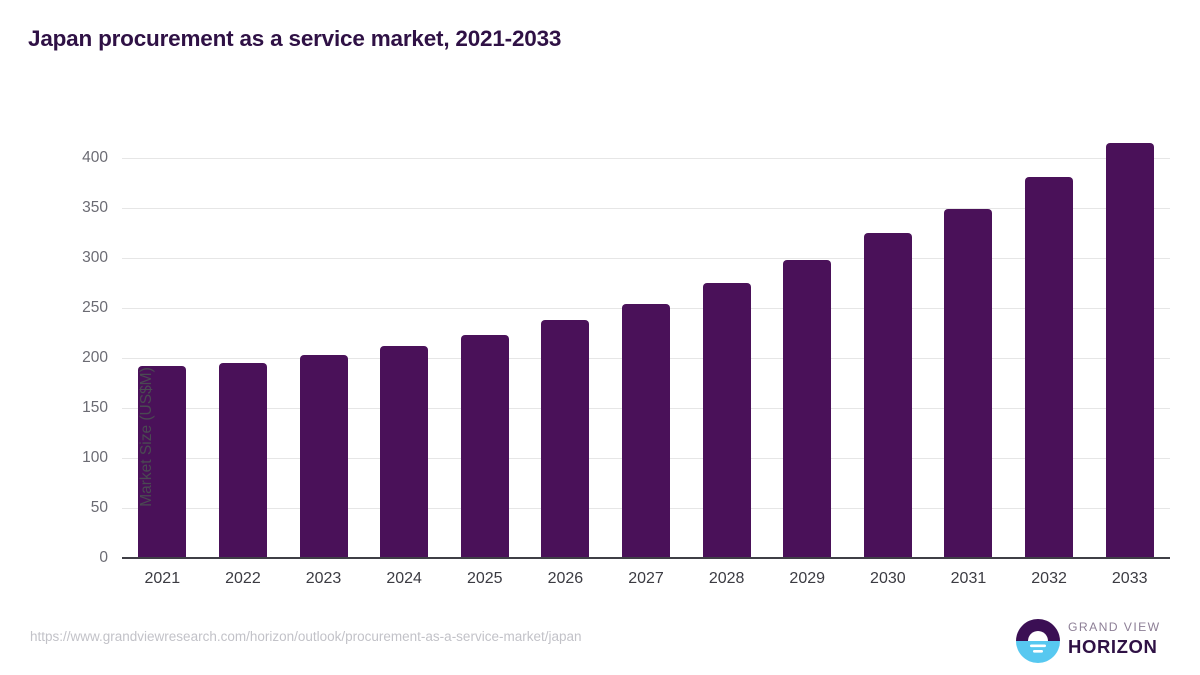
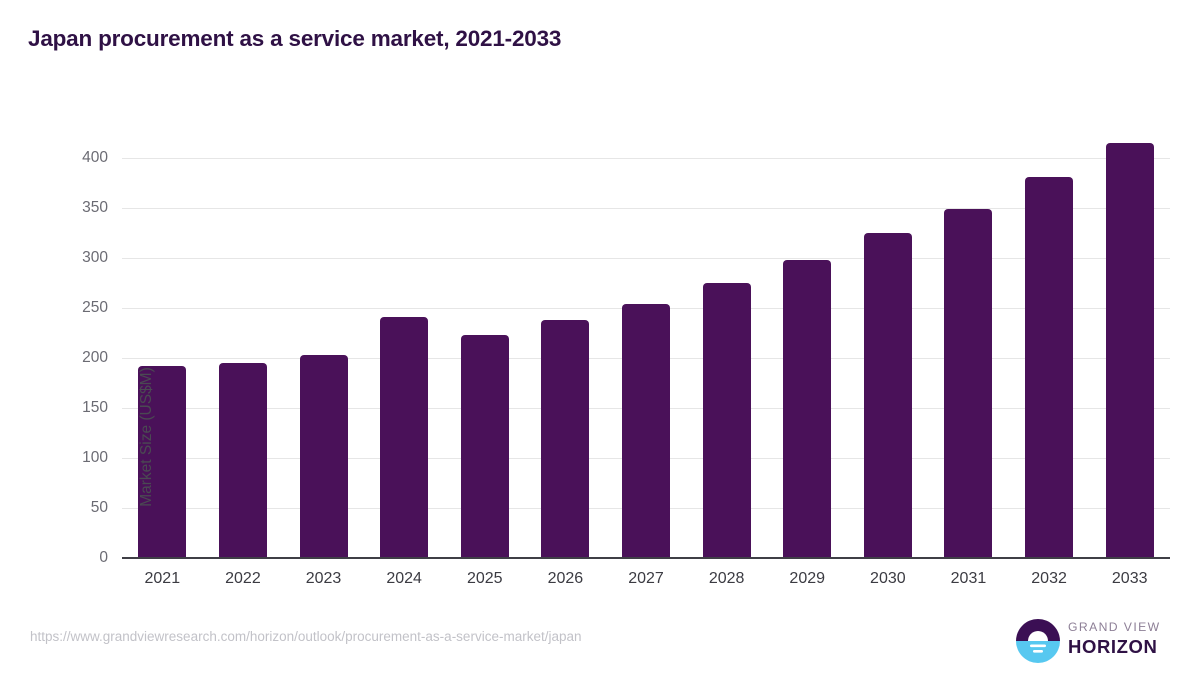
2024: 212 -> 241
